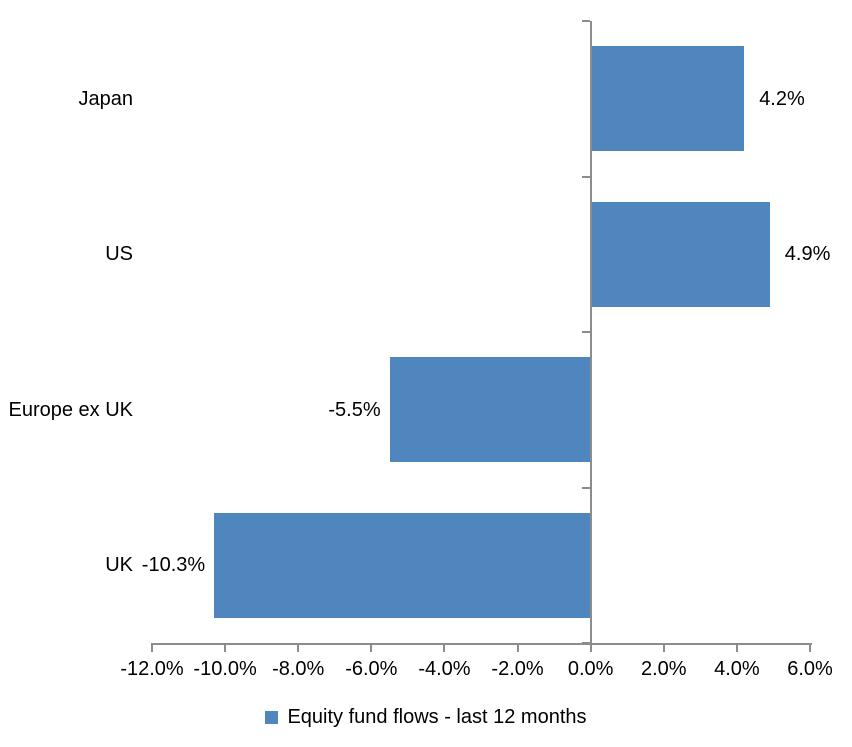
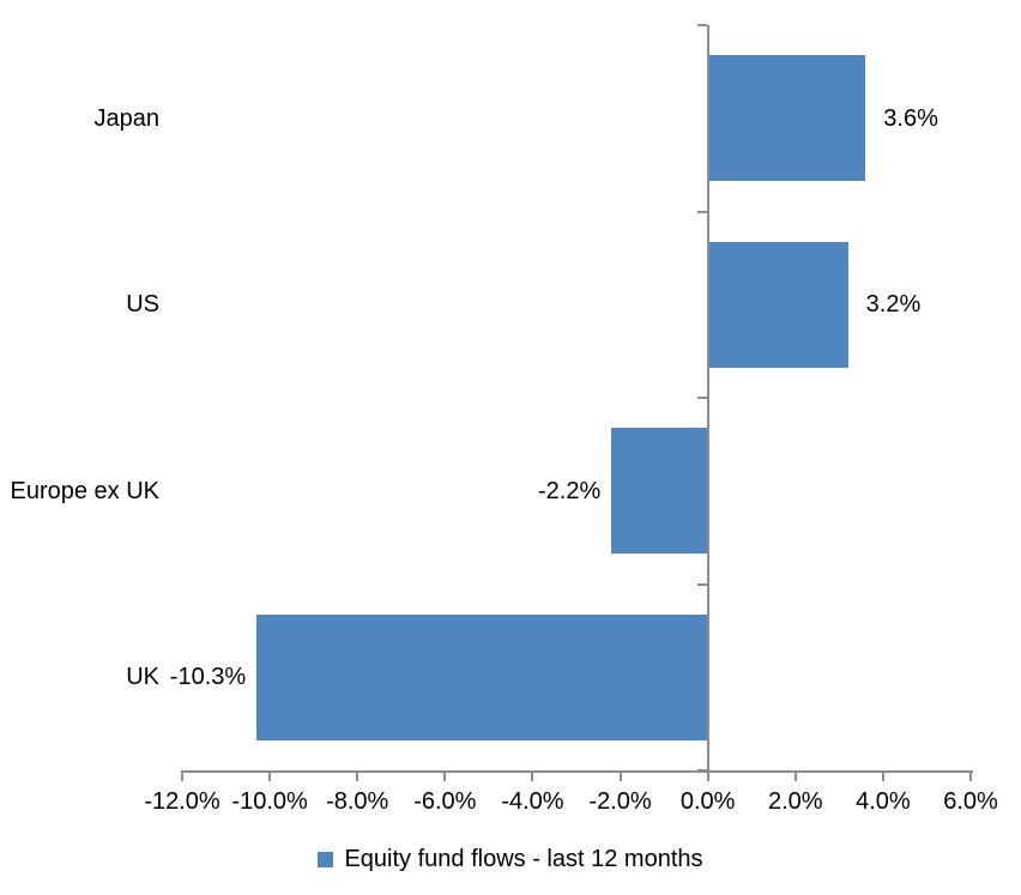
Japan: 4.2% -> 3.6%
US: 4.9% -> 3.2%
Europe ex UK: -5.5% -> -2.2%
